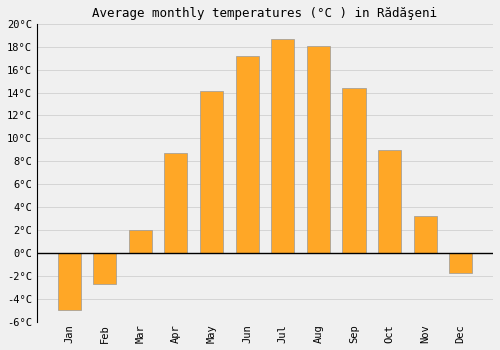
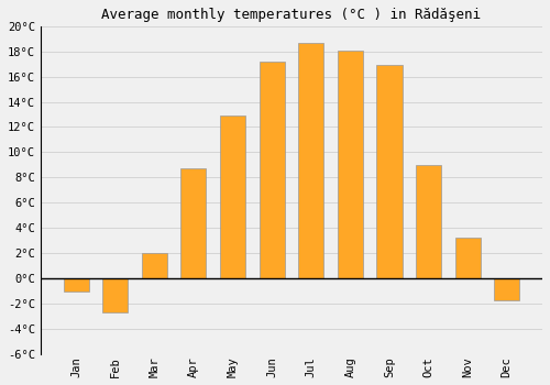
Jan: -5.0°C -> -1.1°C
May: 14.1°C -> 12.9°C
Sep: 14.4°C -> 16.9°C
